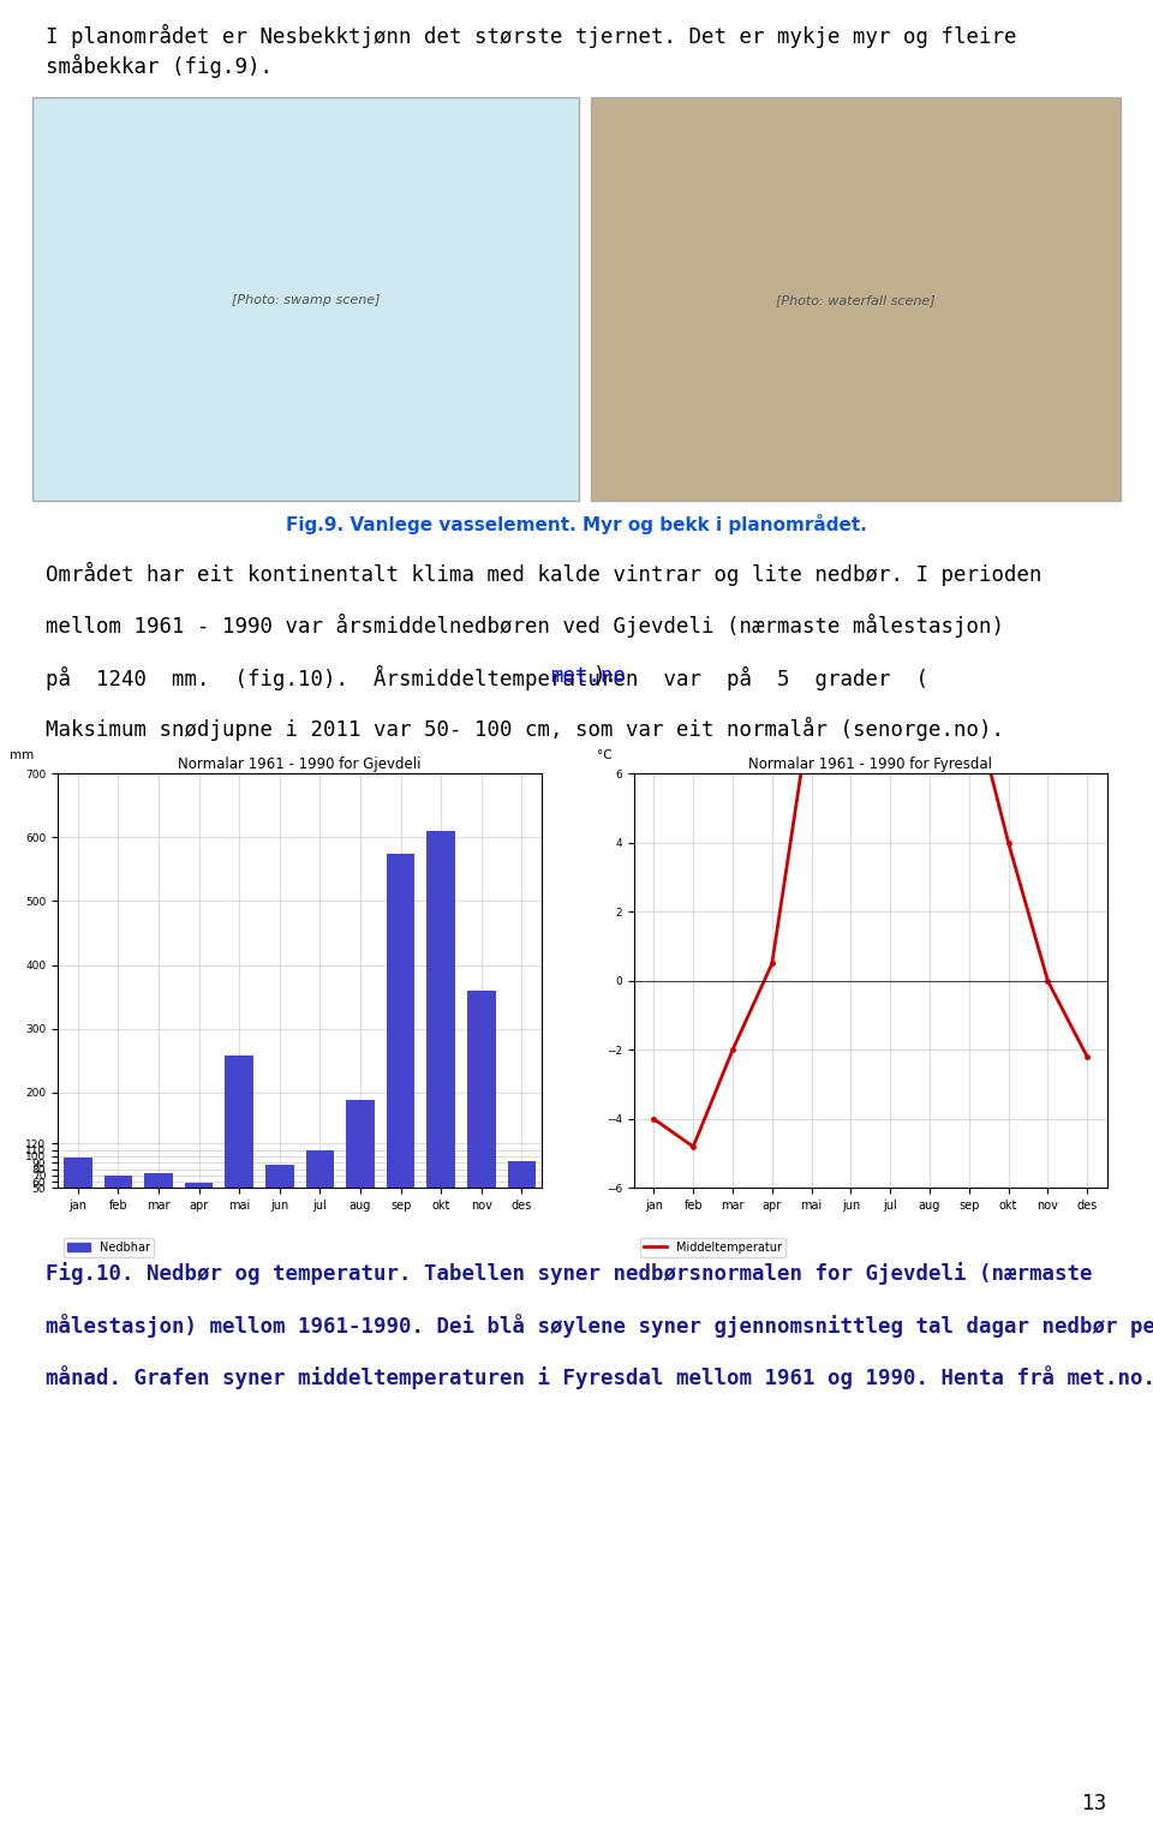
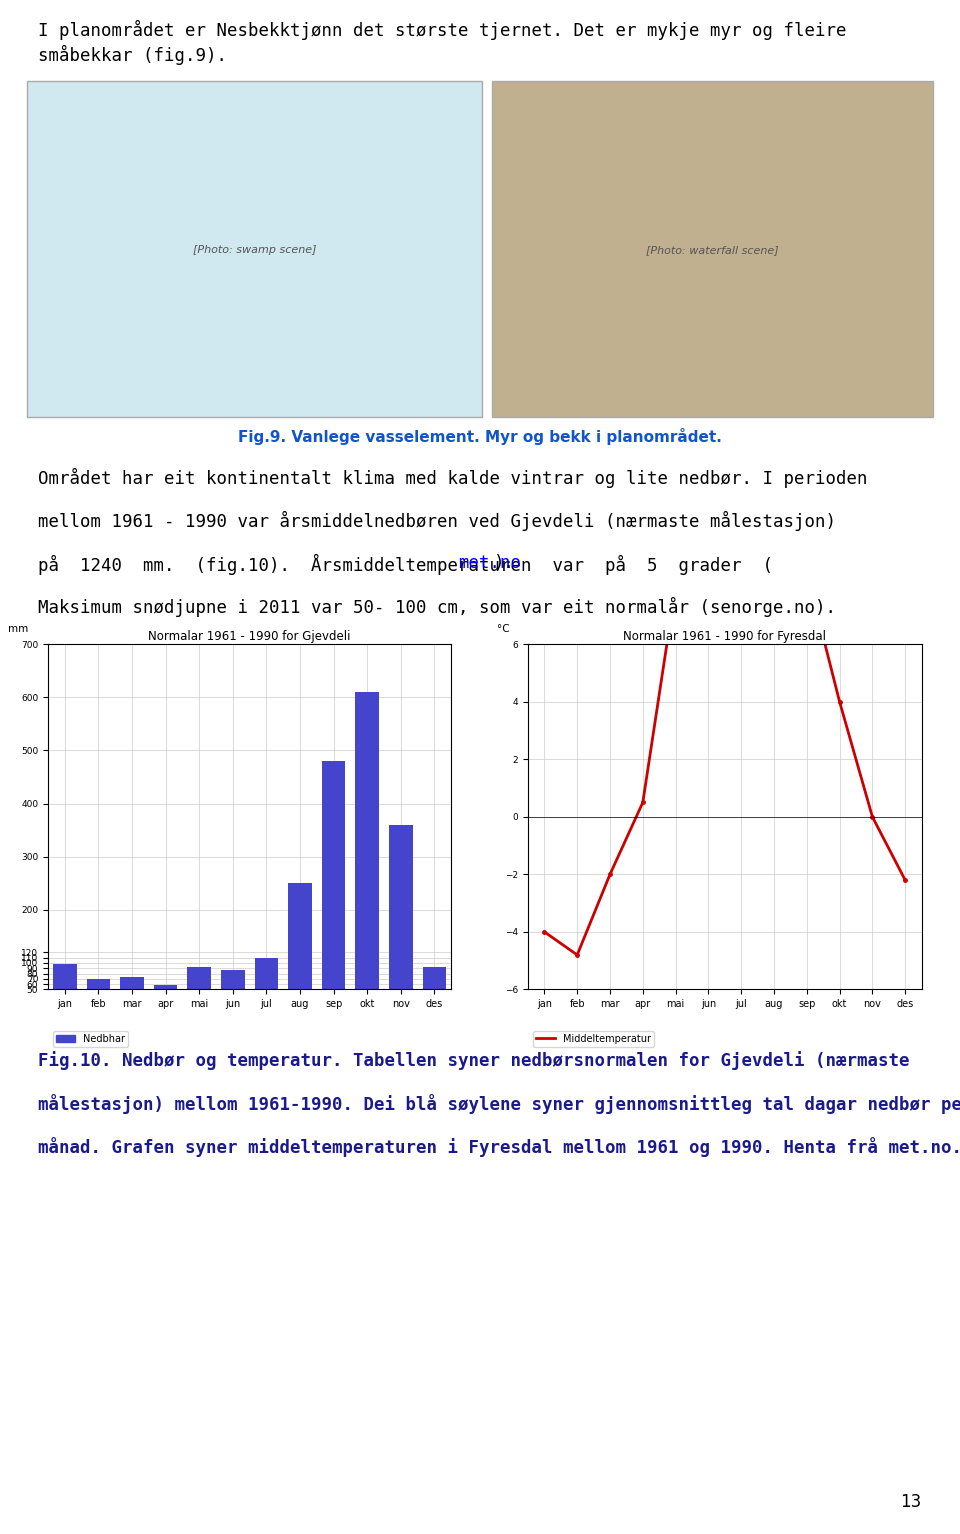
Normalar 1961 - 1990 for Gjevdeli/mai: 258 -> 93
Normalar 1961 - 1990 for Gjevdeli/aug: 188 -> 250
Normalar 1961 - 1990 for Gjevdeli/sep: 574 -> 480
